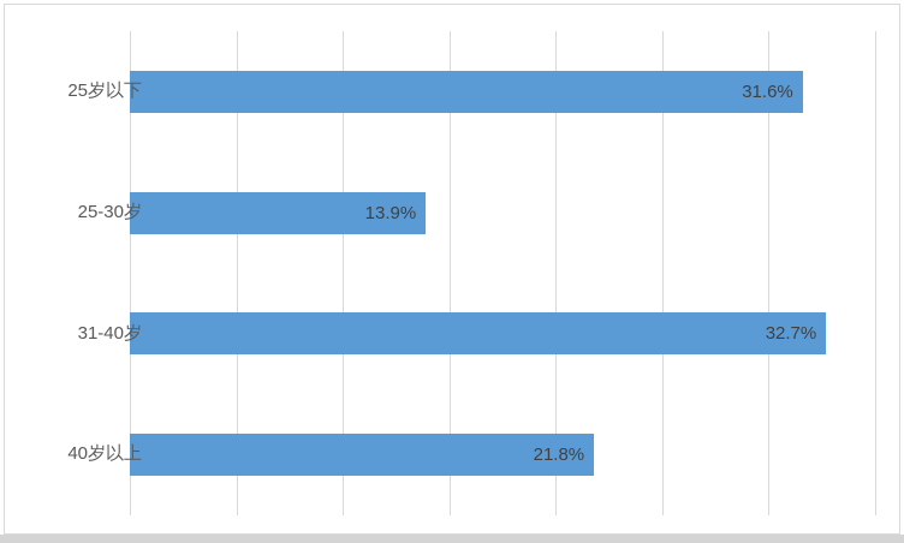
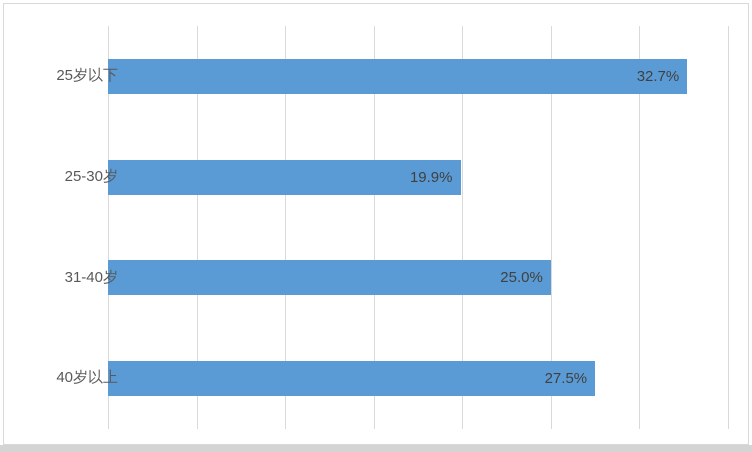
25岁以下: 31.6% -> 32.7%
25-30岁: 13.9% -> 19.9%
31-40岁: 32.7% -> 25.0%
40岁以上: 21.8% -> 27.5%
